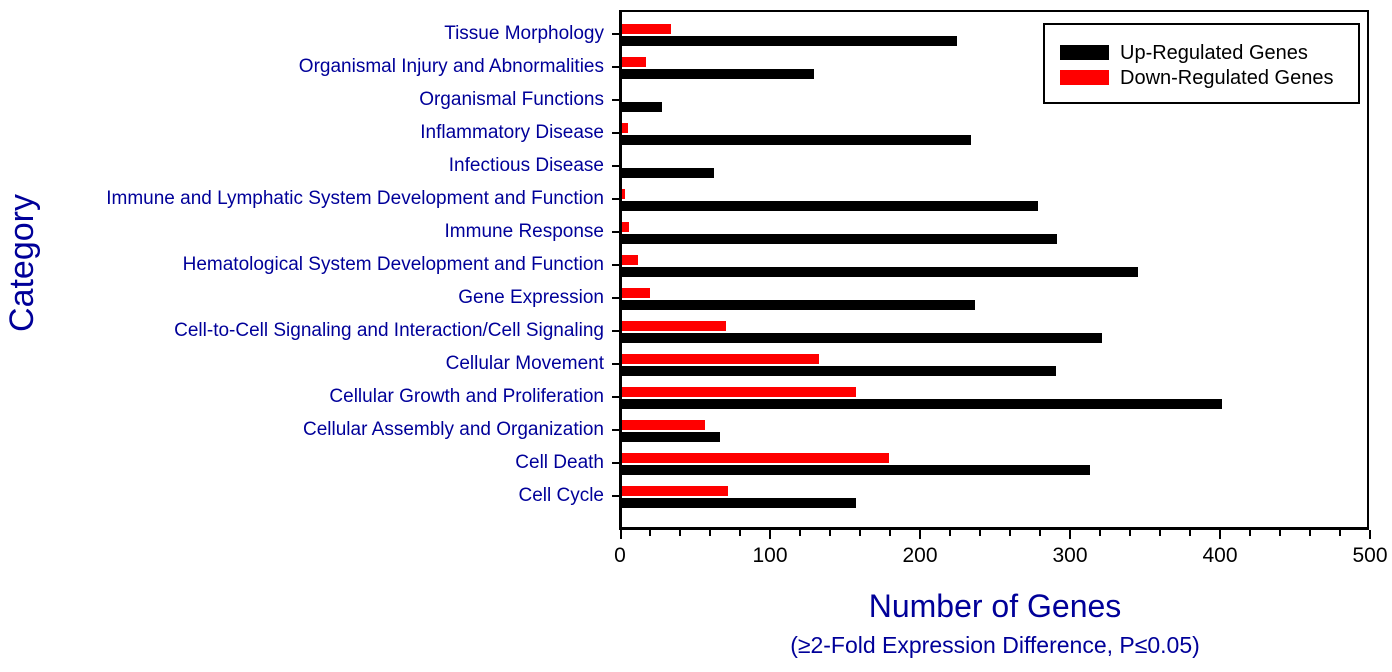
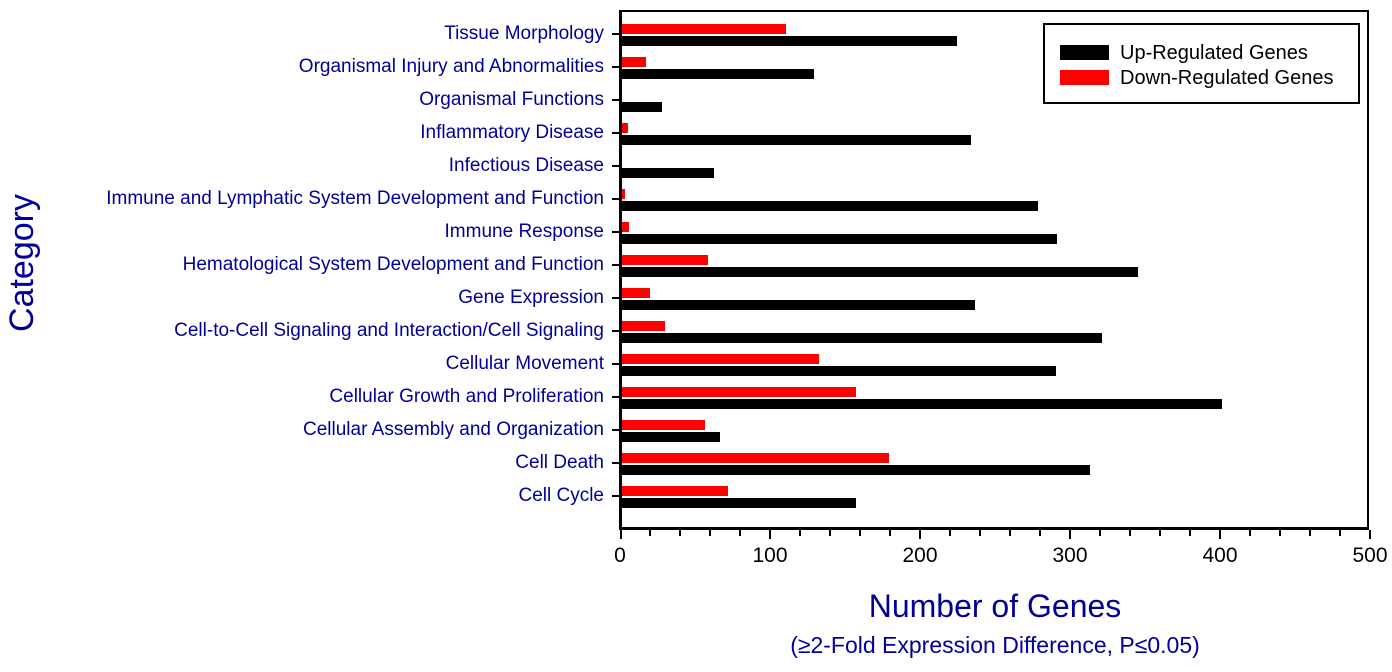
Down-Regulated Genes/Tissue Morphology: 33 -> 110
Down-Regulated Genes/Hematological System Development and Function: 11 -> 58
Down-Regulated Genes/Cell-to-Cell Signaling and Interaction/Cell Signaling: 70 -> 29
